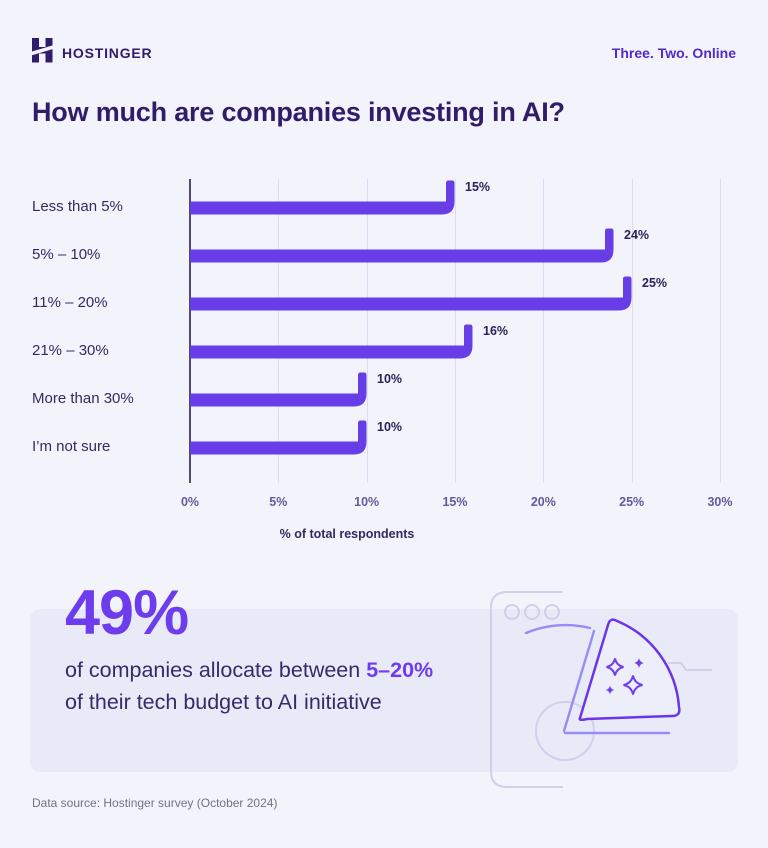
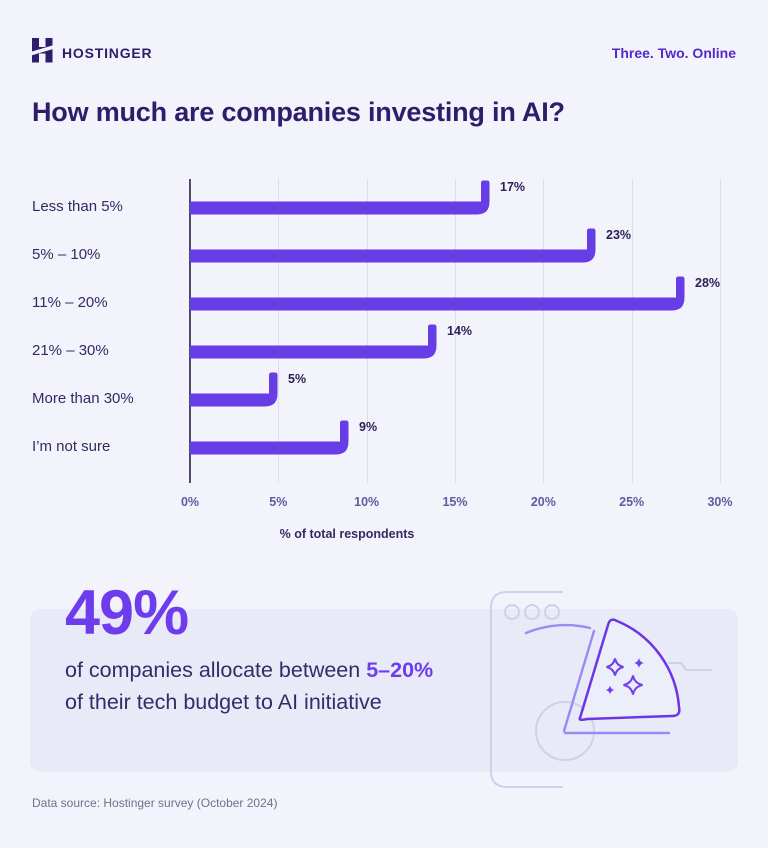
Less than 5%: 15% -> 17%
5% – 10%: 24% -> 23%
11% – 20%: 25% -> 28%
21% – 30%: 16% -> 14%
More than 30%: 10% -> 5%
I’m not sure: 10% -> 9%
